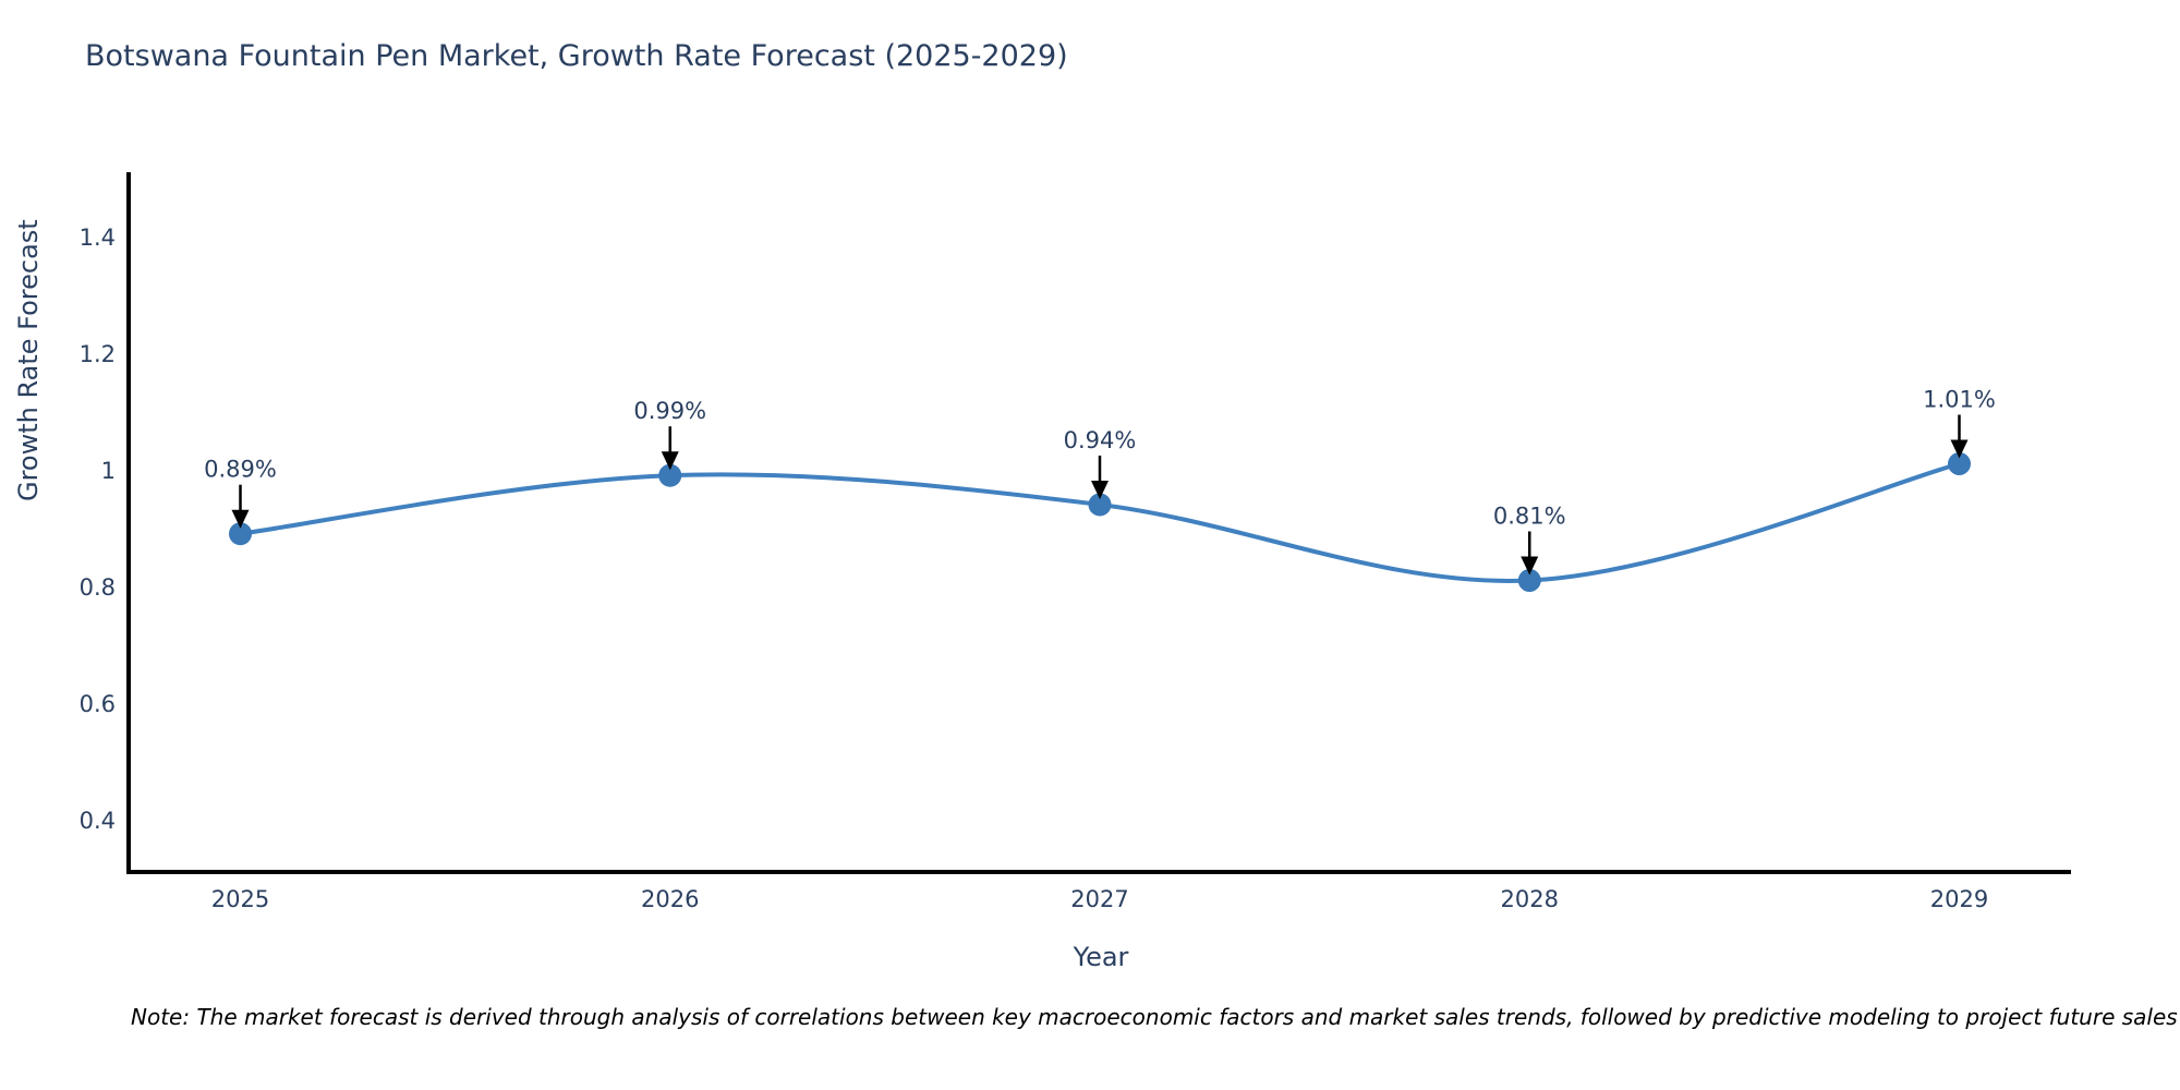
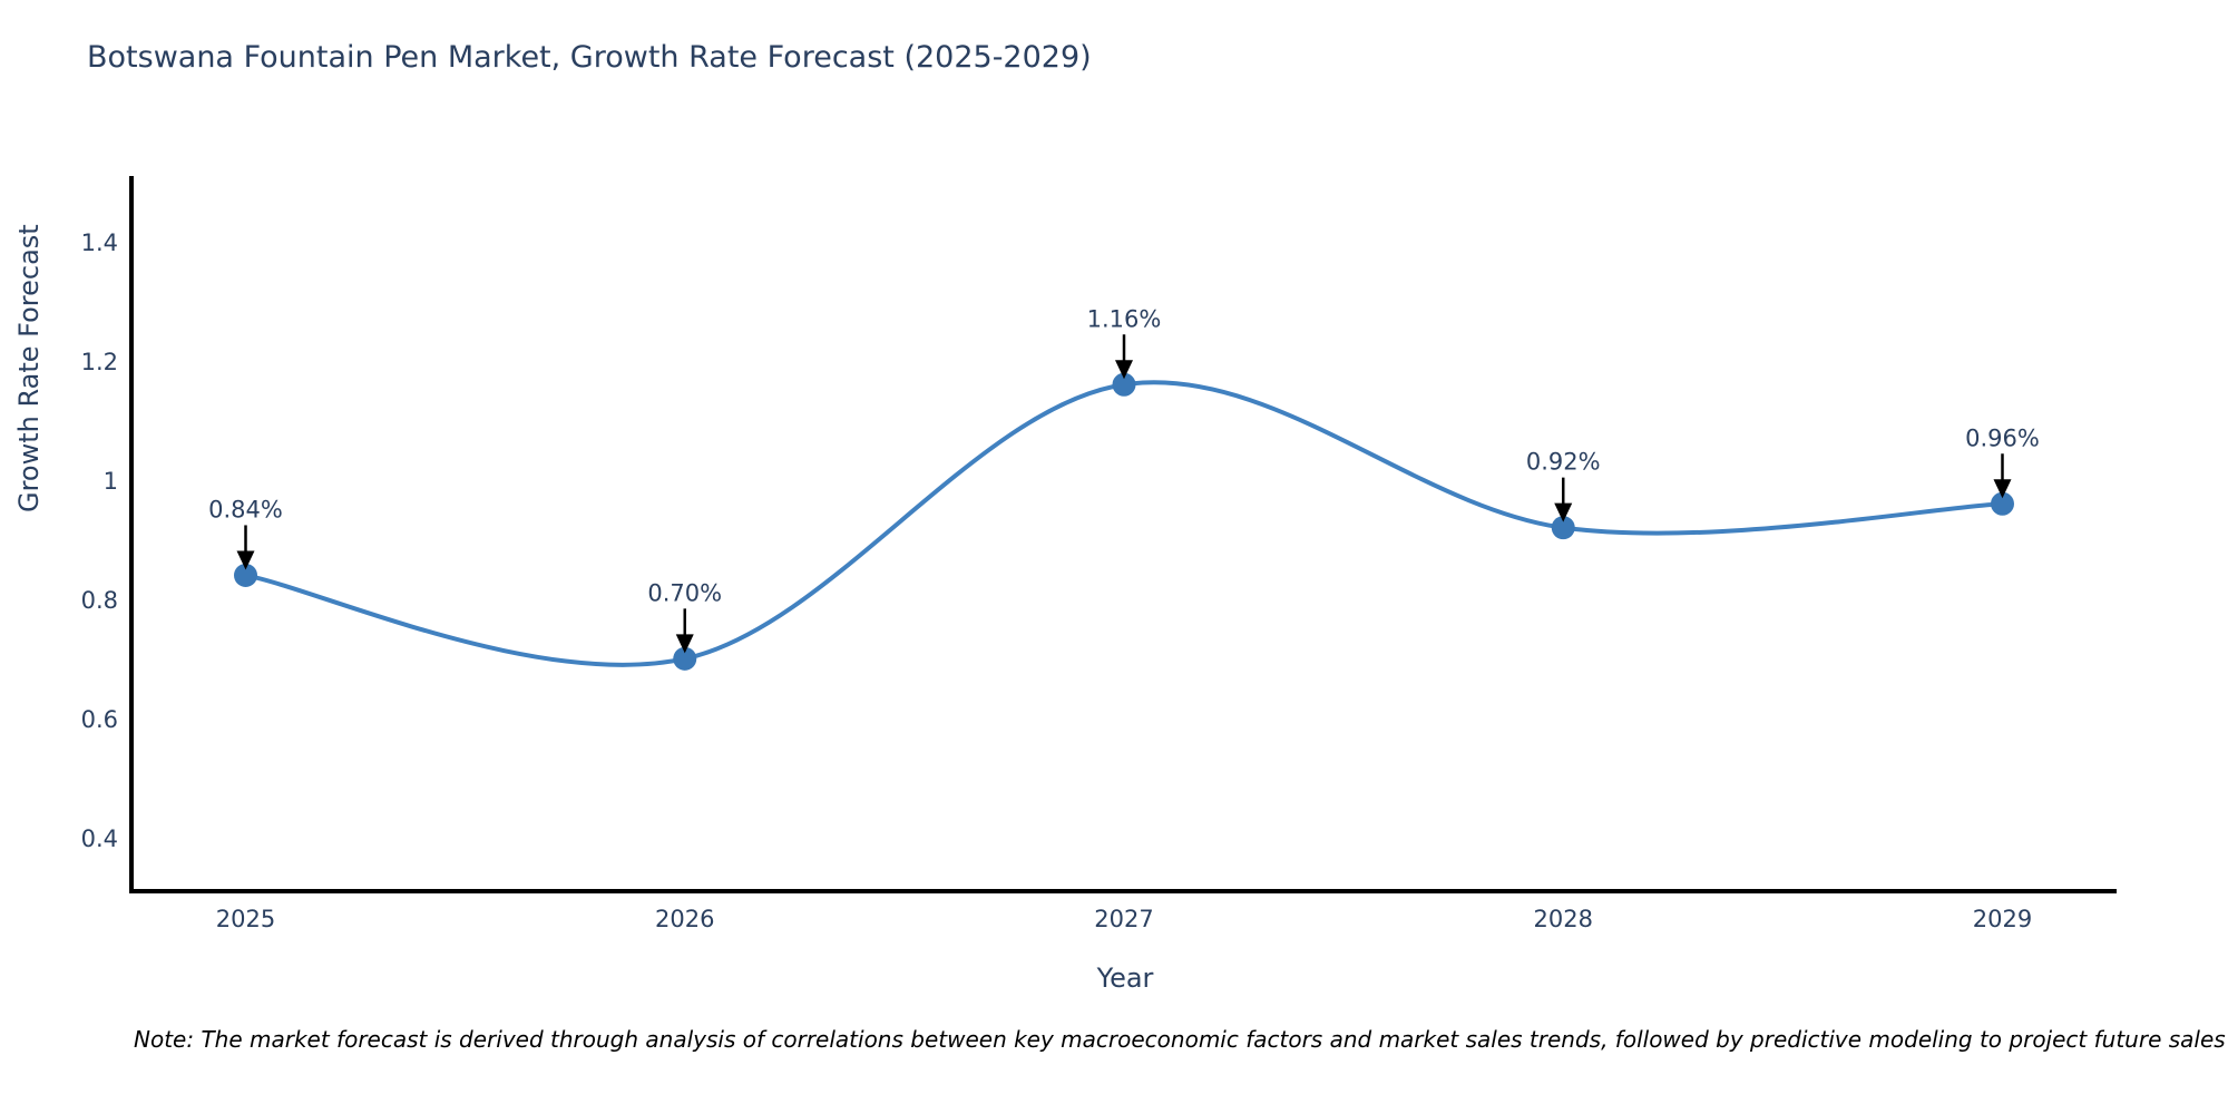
2025: 0.89% -> 0.84%
2026: 0.99% -> 0.70%
2027: 0.94% -> 1.16%
2028: 0.81% -> 0.92%
2029: 1.01% -> 0.96%
